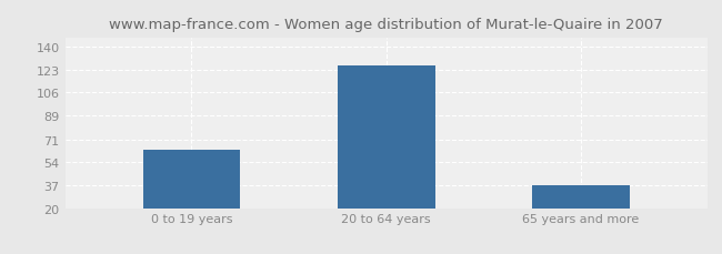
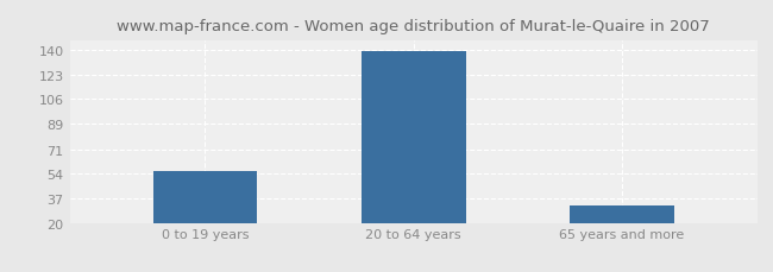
0 to 19 years: 63 -> 56
20 to 64 years: 126 -> 139
65 years and more: 37 -> 32
